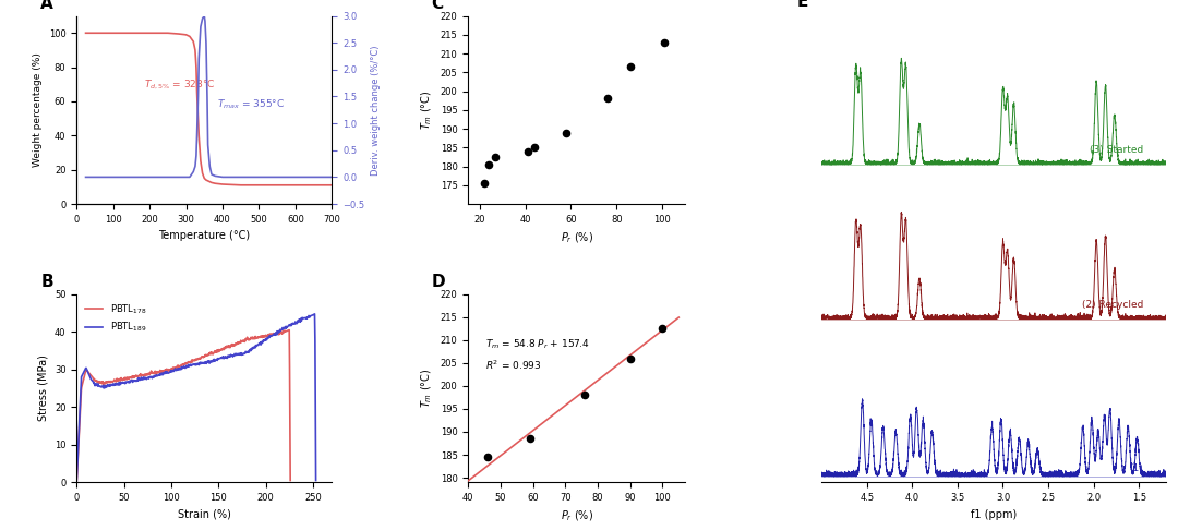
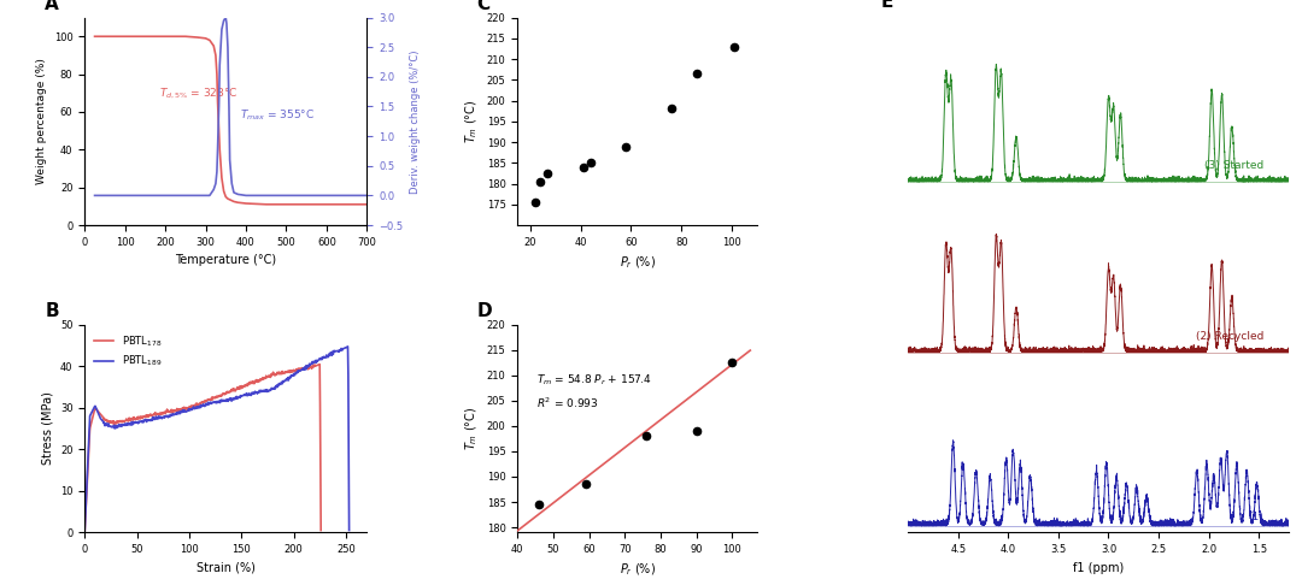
90: 206.0 -> 199.0
